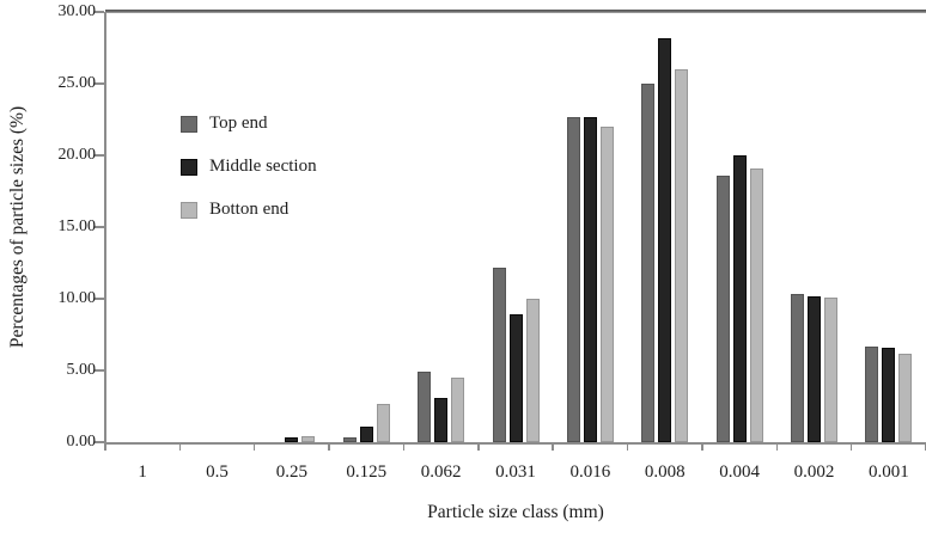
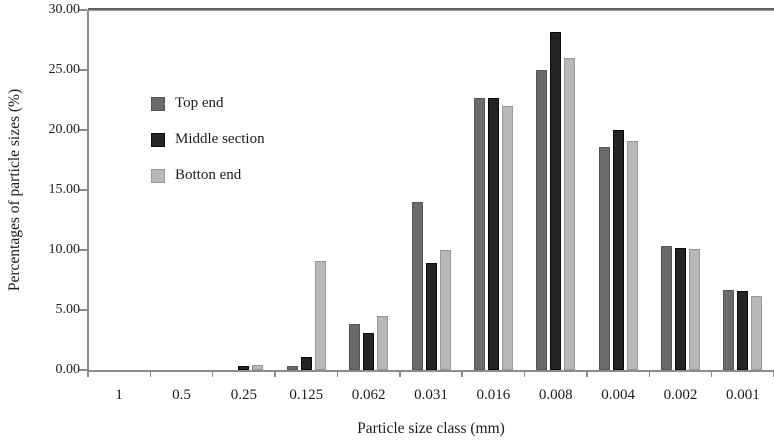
Botton end/0.125: 2.7 -> 9.1
Top end/0.062: 4.9 -> 3.8
Top end/0.031: 12.2 -> 14.0
